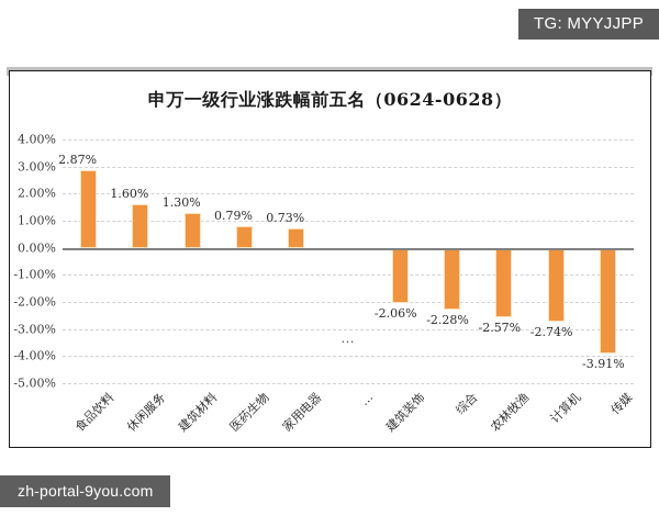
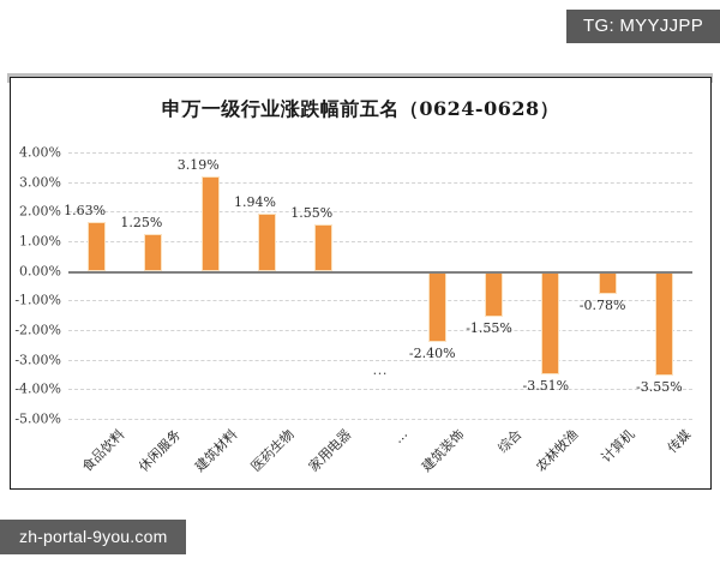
食品饮料: 2.87% -> 1.63%
休闲服务: 1.60% -> 1.25%
建筑材料: 1.30% -> 3.19%
医药生物: 0.79% -> 1.94%
家用电器: 0.73% -> 1.55%
建筑装饰: -2.06% -> -2.40%
综合: -2.28% -> -1.55%
农林牧渔: -2.57% -> -3.51%
计算机: -2.74% -> -0.78%
传媒: -3.91% -> -3.55%
